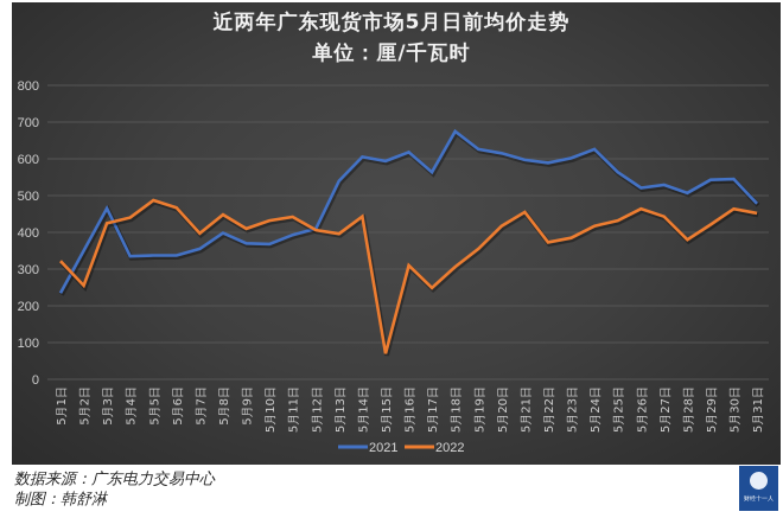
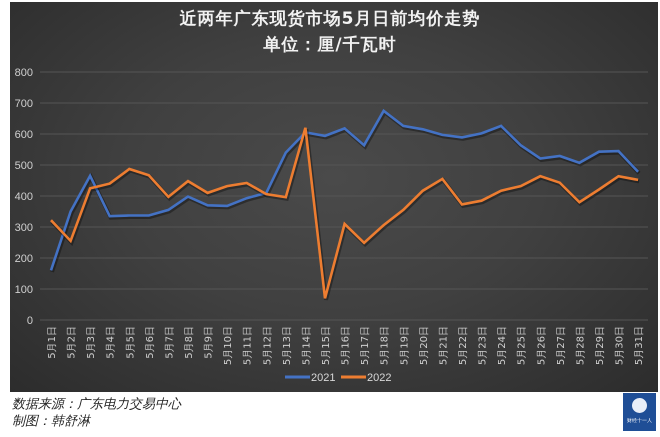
2021/5月1日: 240 -> 160
2022/5月14日: 440 -> 620
